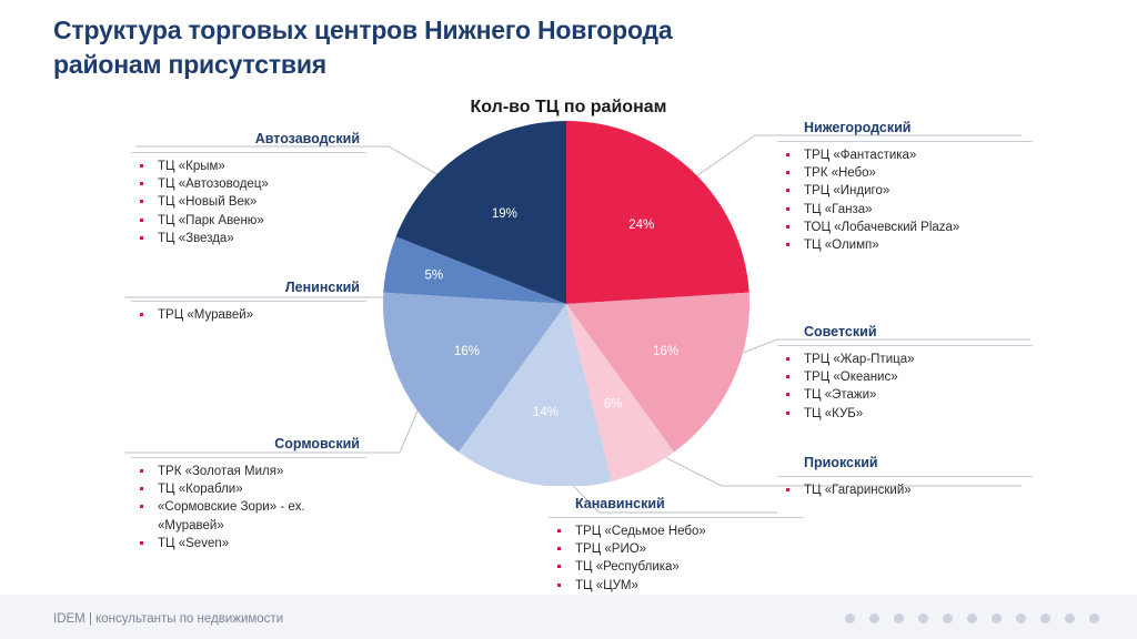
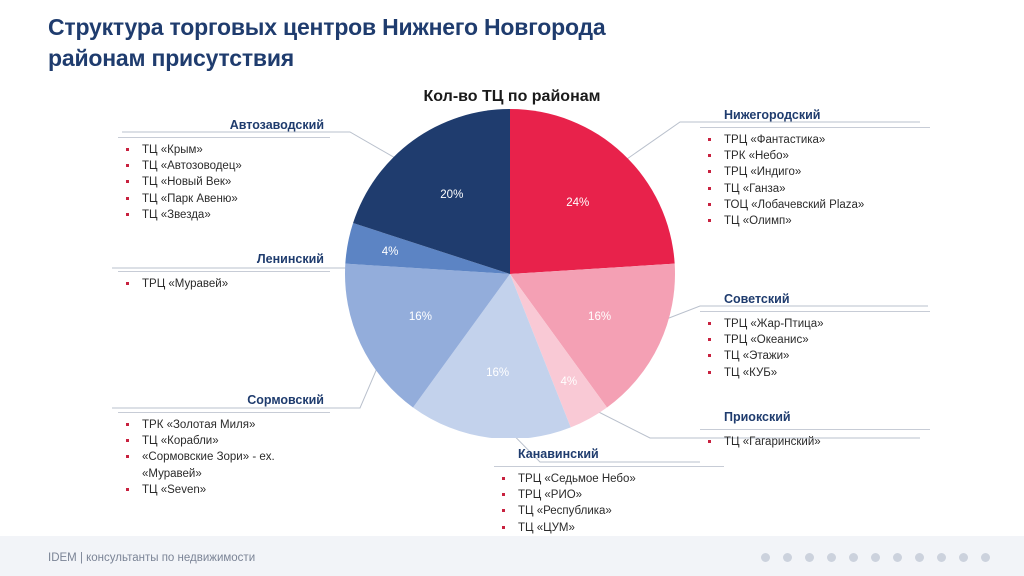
Приокский: 6% -> 4%
Канавинский: 14% -> 16%
Ленинский: 5% -> 4%
Автозаводский: 19% -> 20%
